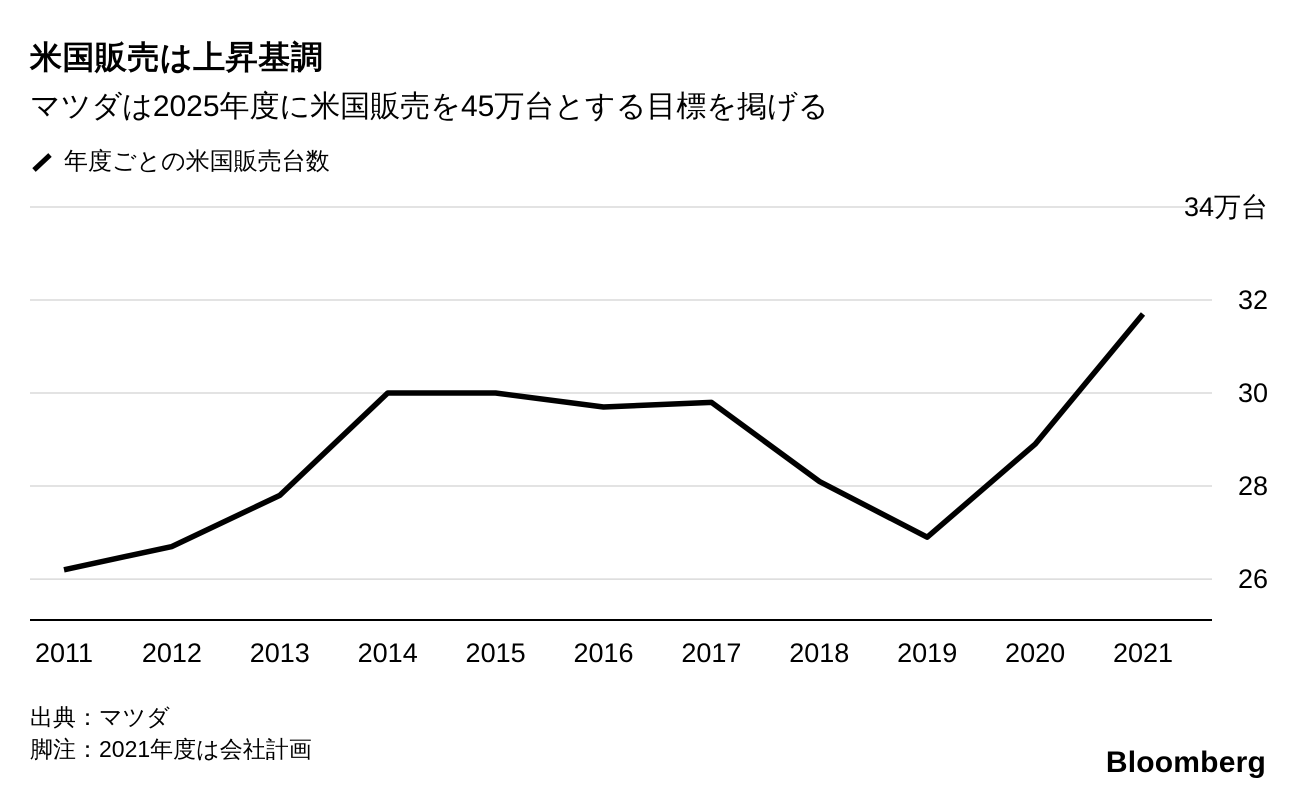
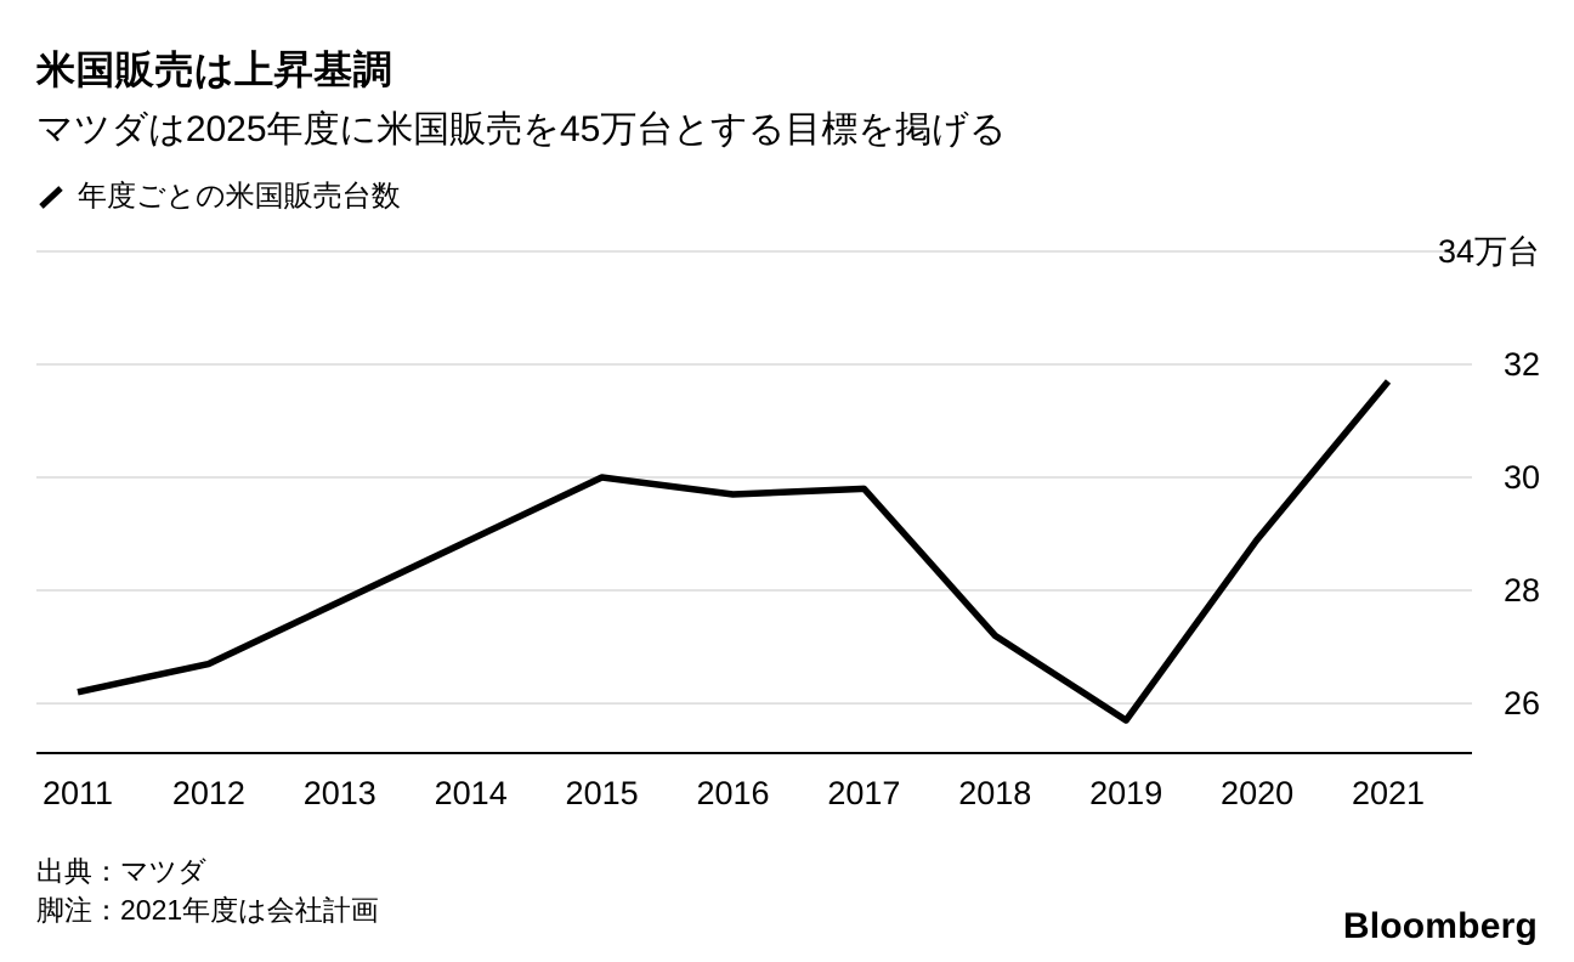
2014: 30.0 -> 28.9
2018: 28.1 -> 27.2
2019: 26.9 -> 25.7
